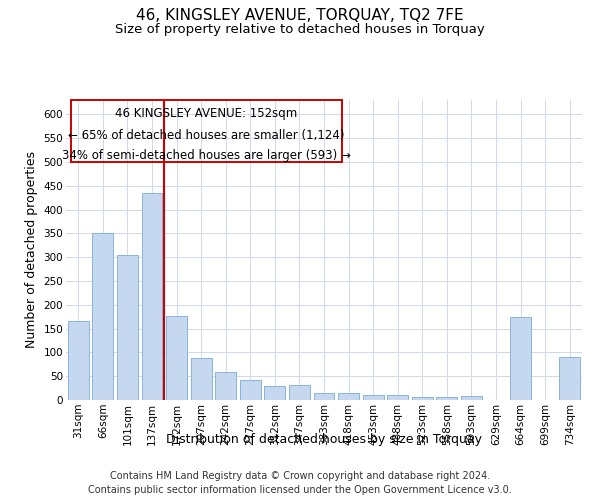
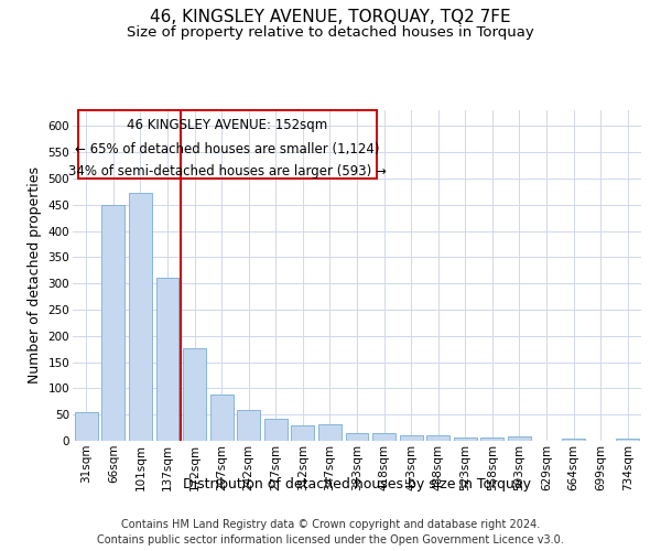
31sqm: 165 -> 54
66sqm: 350 -> 450
101sqm: 305 -> 472
137sqm: 435 -> 311
664sqm: 175 -> 5
734sqm: 90 -> 5
